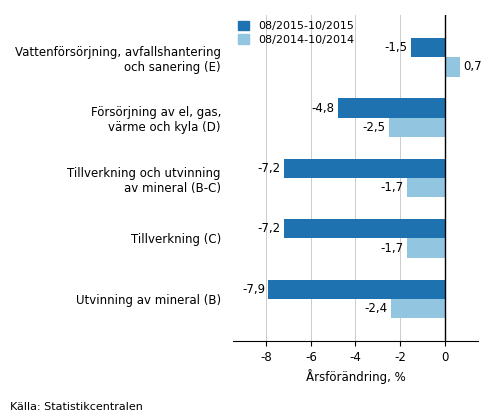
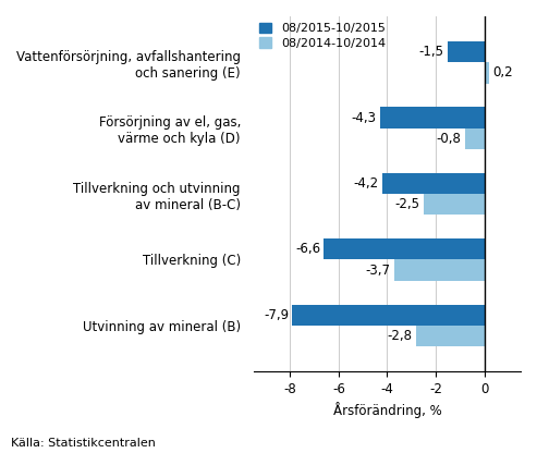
08/2014-10/2014/Vattenförsörjning, avfallshantering och sanering (E): 0,7 -> 0,2
08/2015-10/2015/Försörjning av el, gas, värme och kyla (D): -4,8 -> -4,3
08/2014-10/2014/Försörjning av el, gas, värme och kyla (D): -2,5 -> -0,8
08/2015-10/2015/Tillverkning och utvinning av mineral (B-C): -7,2 -> -4,2
08/2014-10/2014/Tillverkning och utvinning av mineral (B-C): -1,7 -> -2,5
08/2015-10/2015/Tillverkning (C): -7,2 -> -6,6
08/2014-10/2014/Tillverkning (C): -1,7 -> -3,7
08/2014-10/2014/Utvinning av mineral (B): -2,4 -> -2,8
